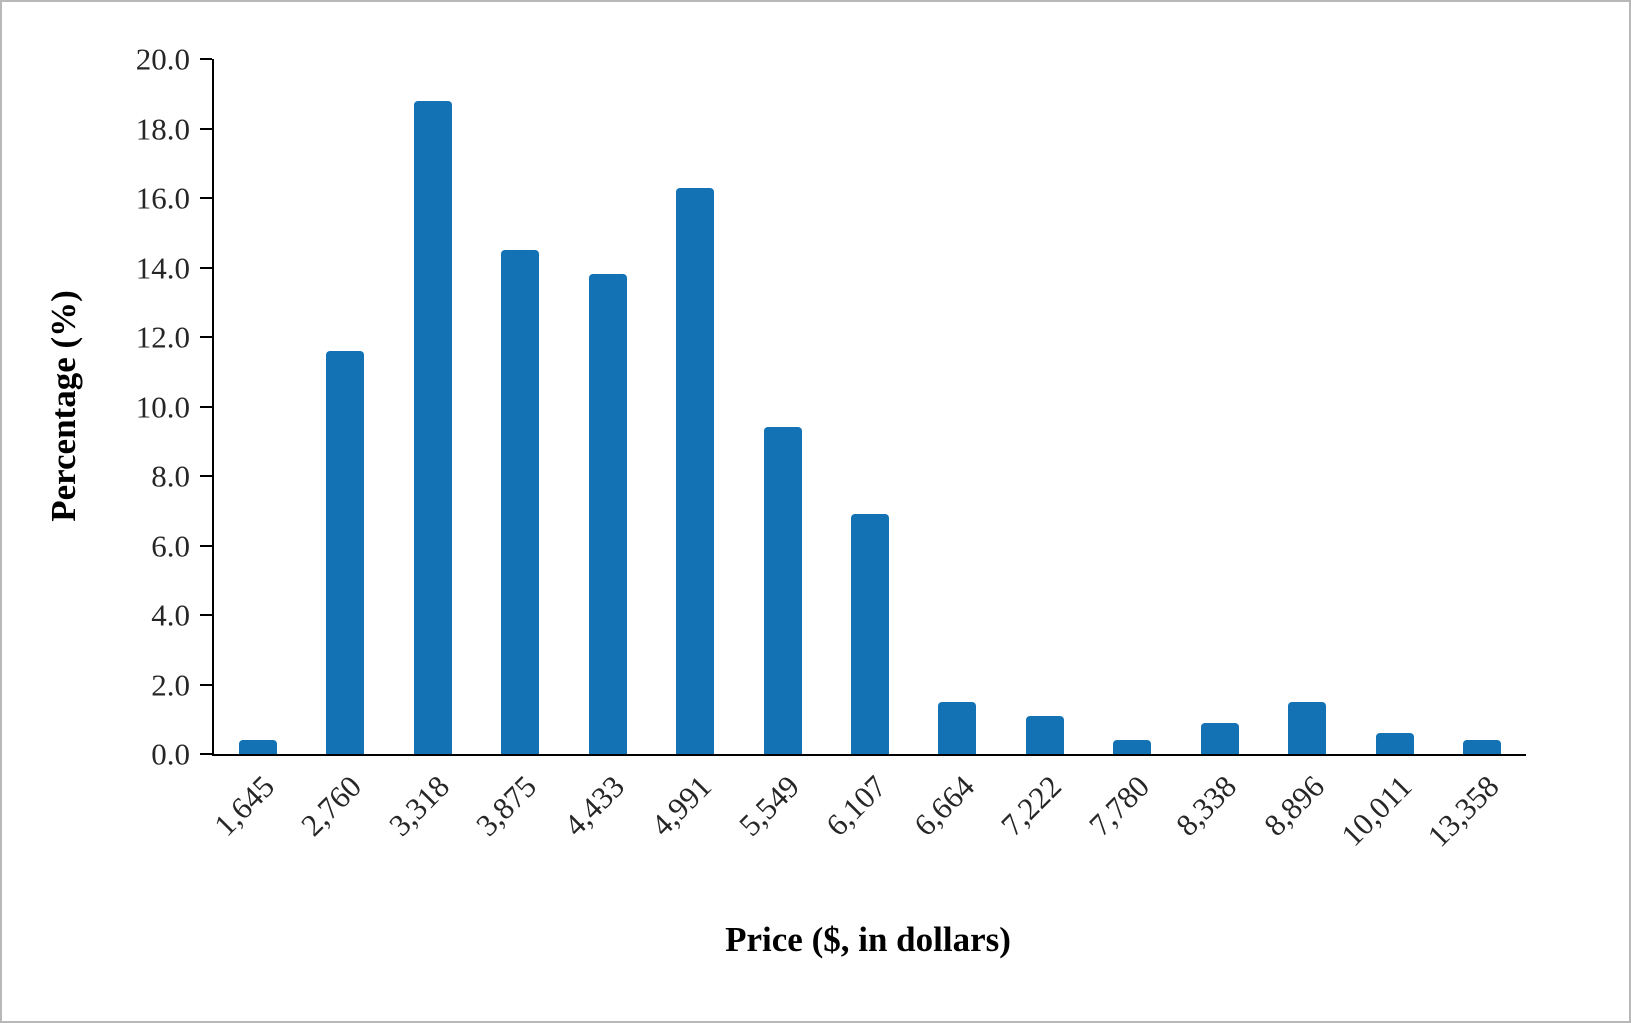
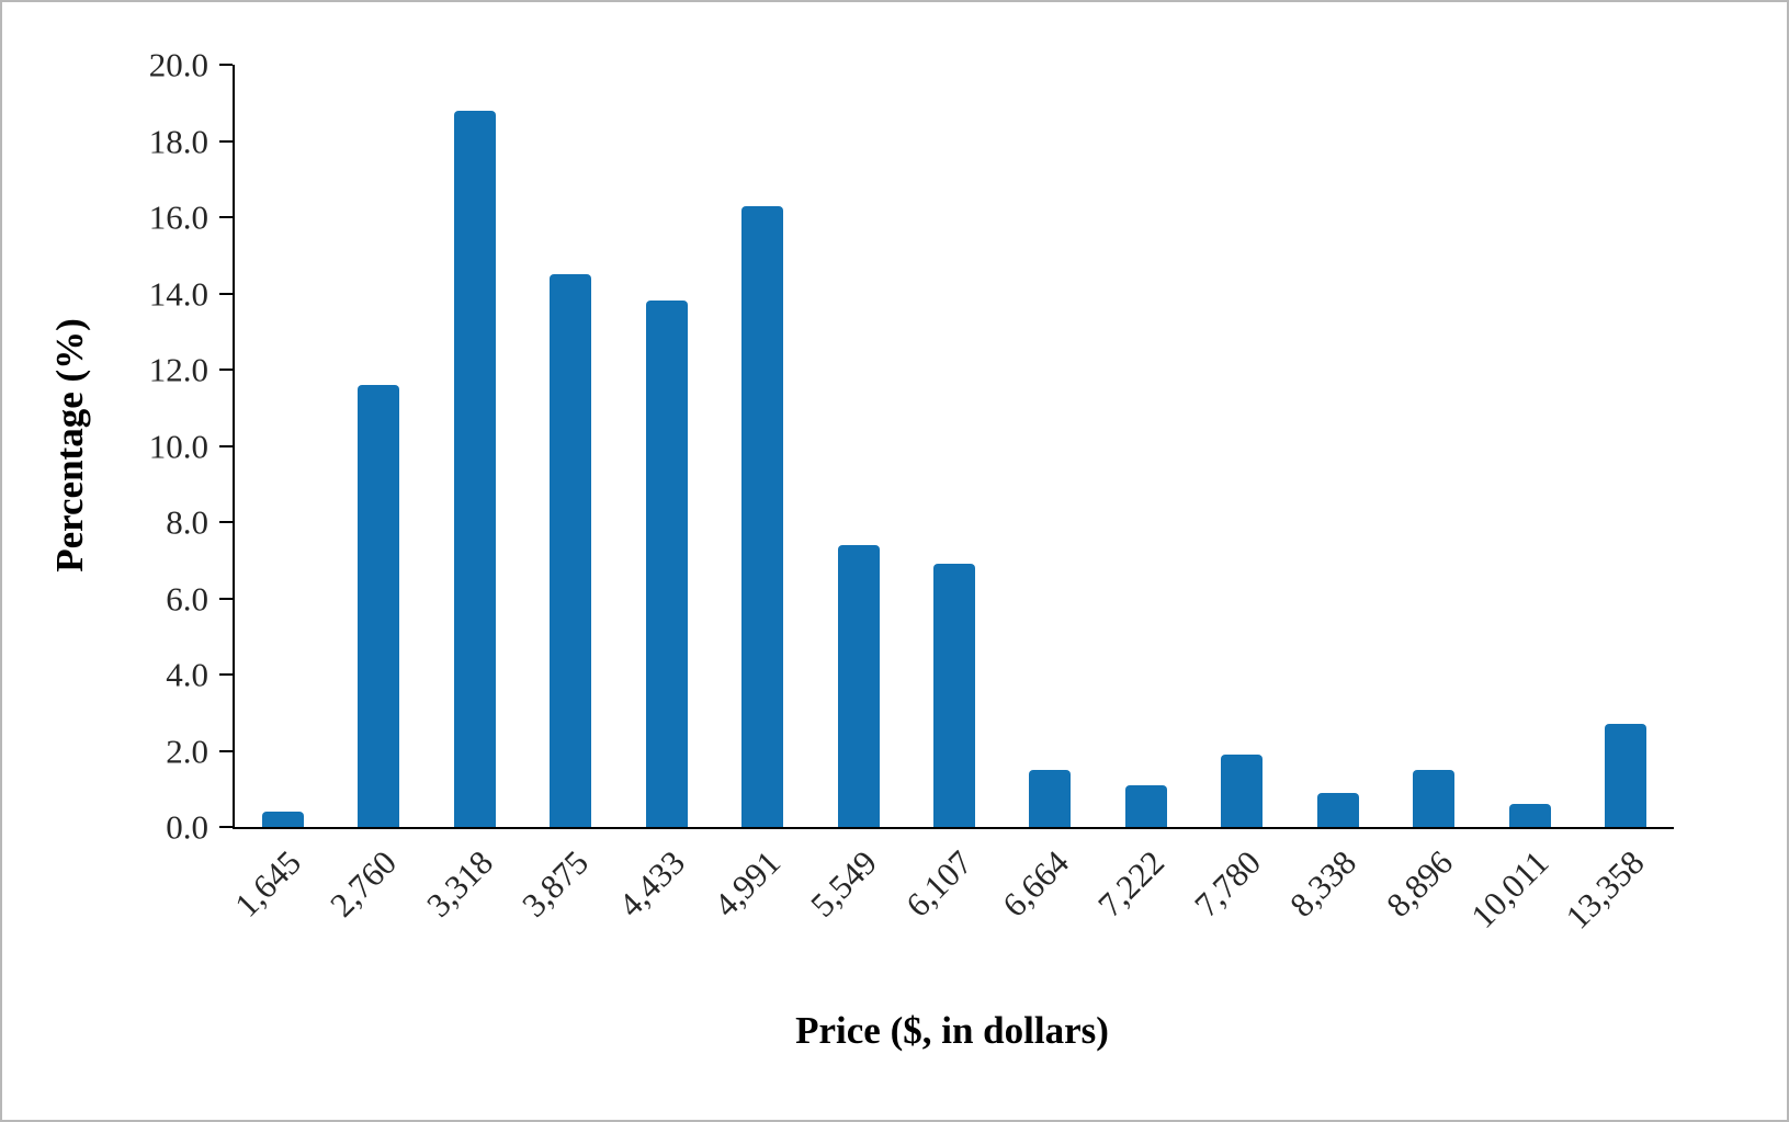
5,549: 9.4 -> 7.4
7,780: 0.4 -> 1.9
13,358: 0.4 -> 2.7
